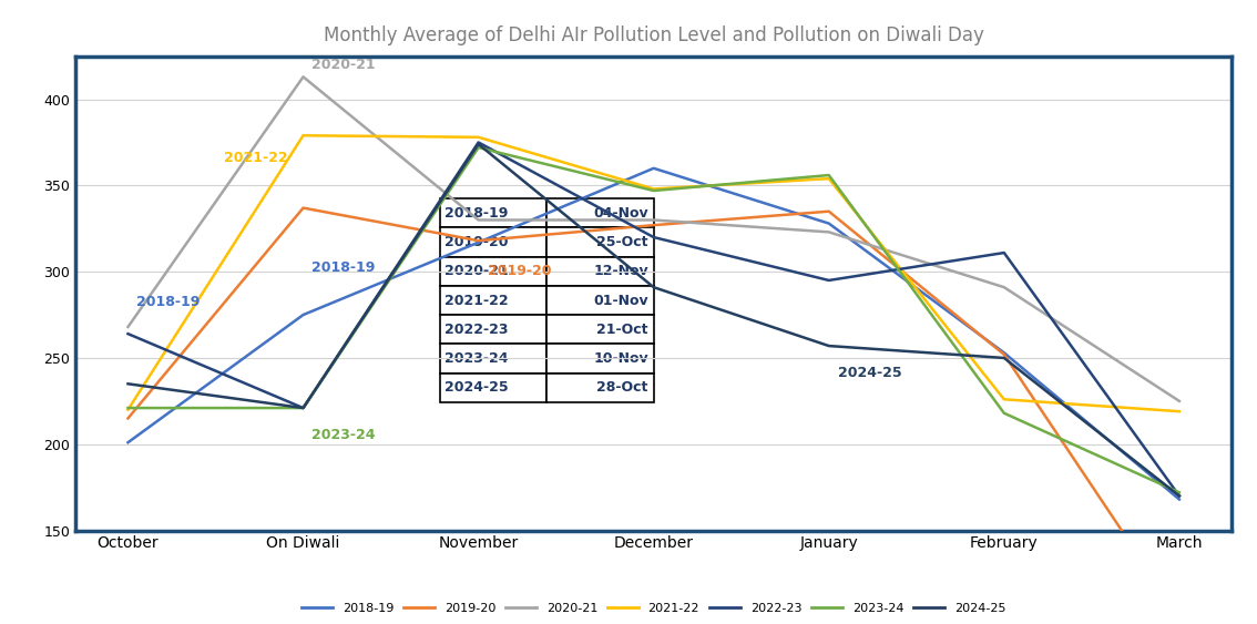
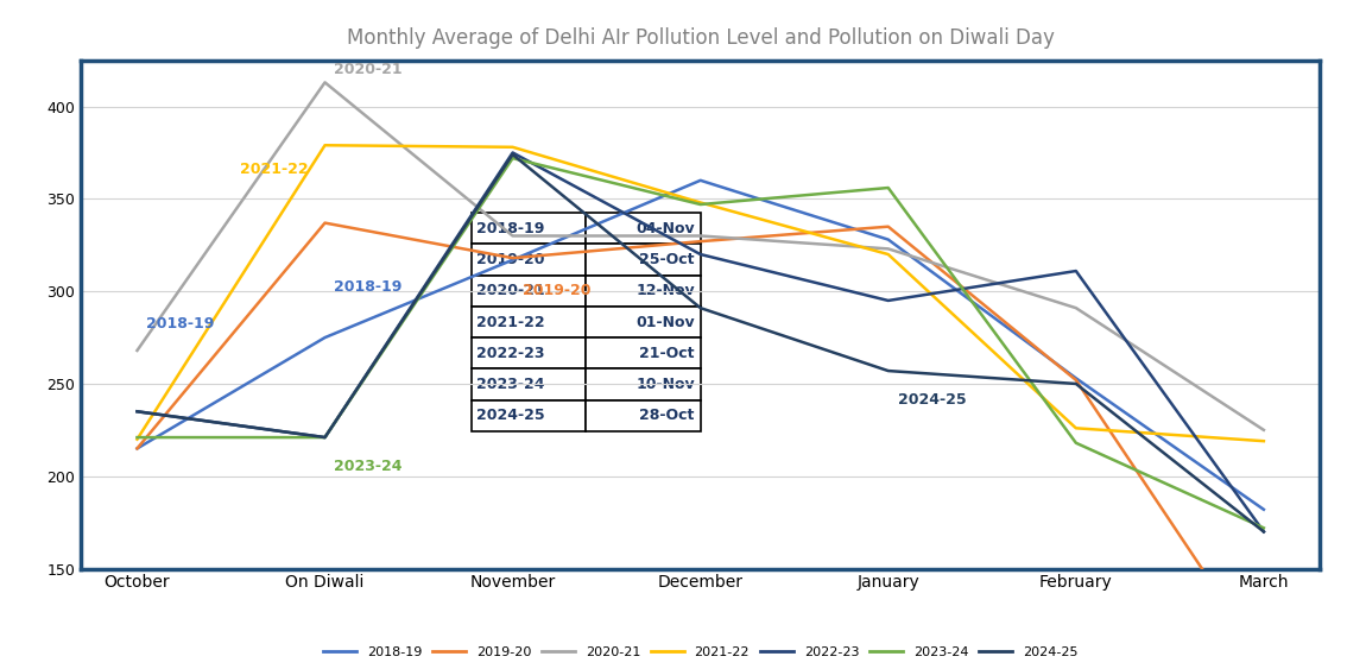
2018-19/October: 201 -> 215
2022-23/October: 264 -> 235
2021-22/January: 354 -> 320
2018-19/March: 168 -> 182
